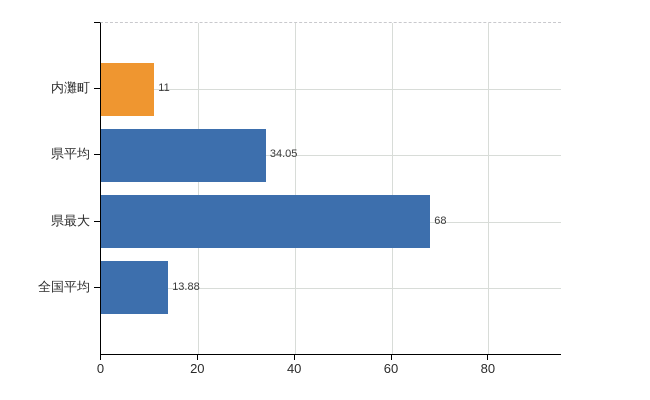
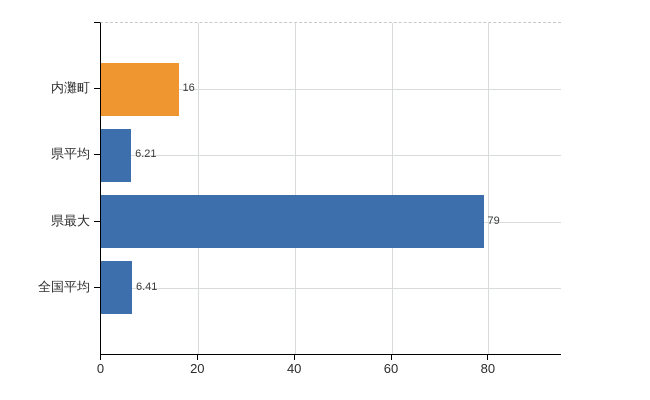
内灘町: 11 -> 16
県平均: 34.05 -> 6.21
県最大: 68 -> 79
全国平均: 13.88 -> 6.41
